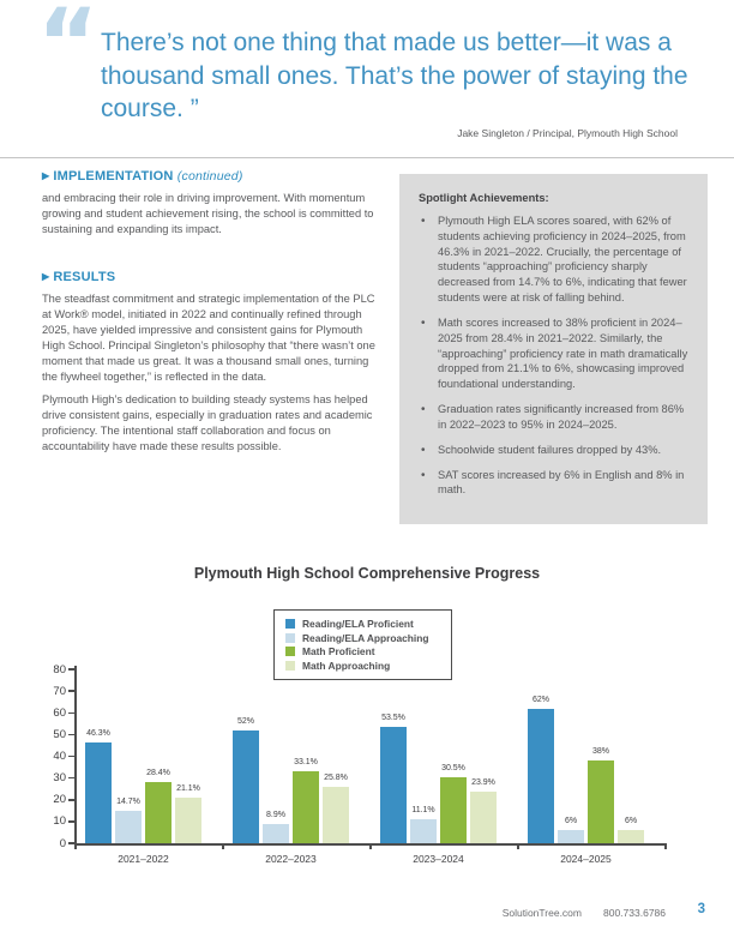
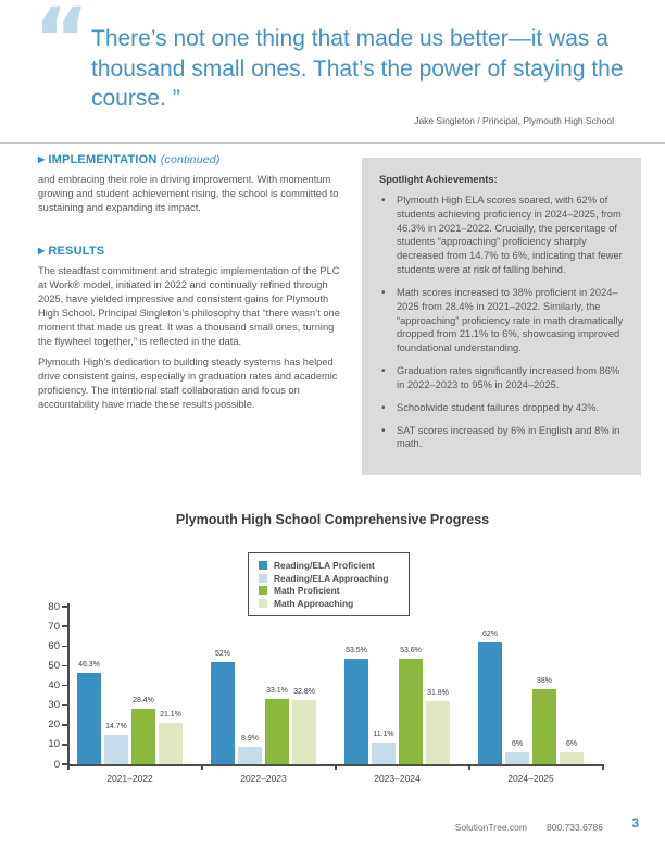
Math Approaching/2022–2023: 25.8% -> 32.8%
Math Proficient/2023–2024: 30.5% -> 53.6%
Math Approaching/2023–2024: 23.9% -> 31.8%
